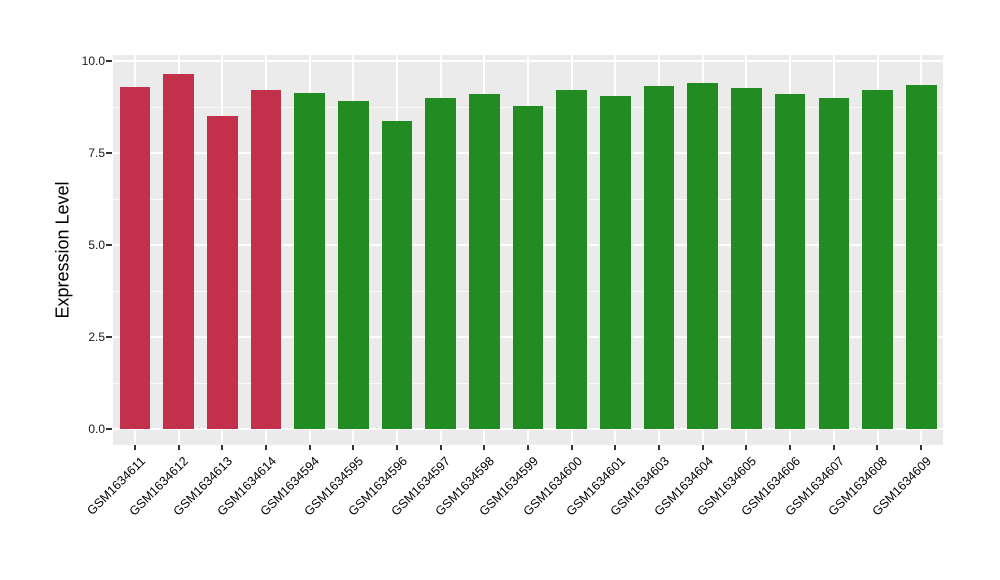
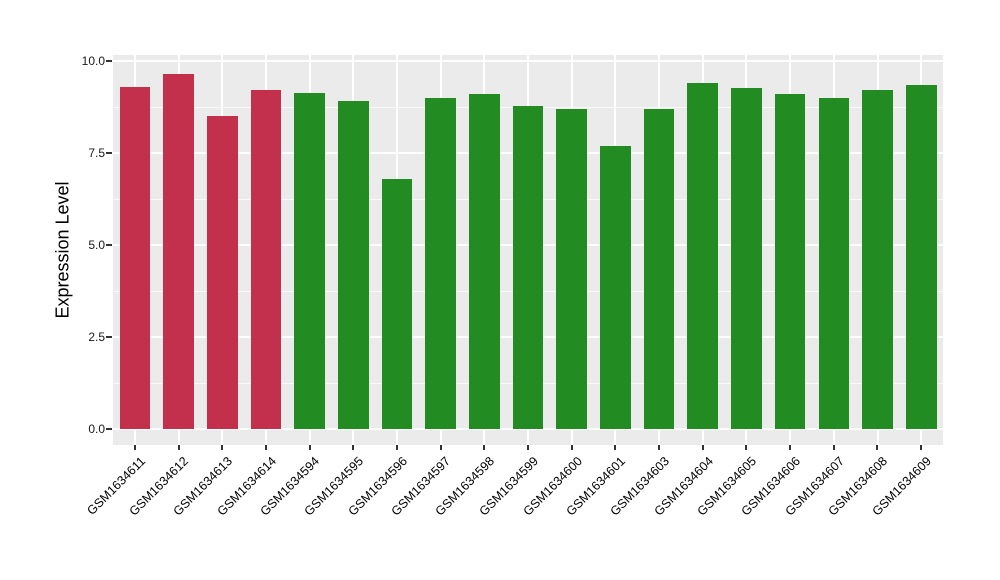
GSM1634596: 8.4 -> 6.8
GSM1634600: 9.2 -> 8.7
GSM1634601: 9.1 -> 7.7
GSM1634603: 9.3 -> 8.7
